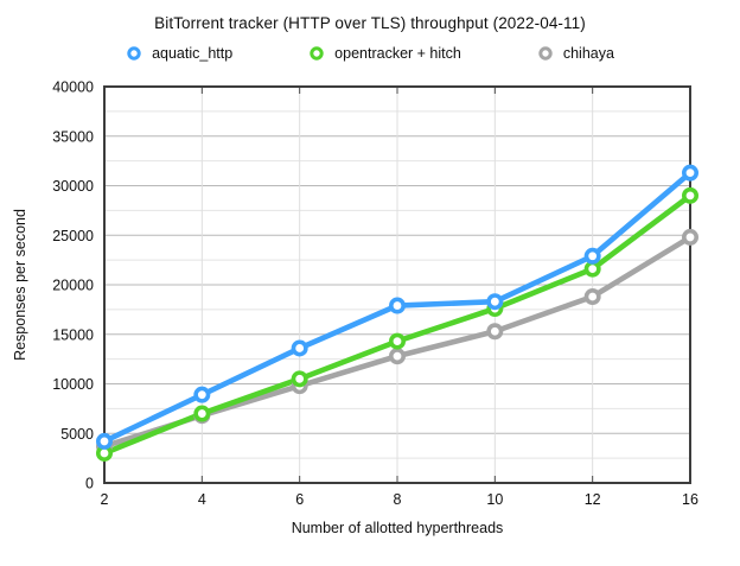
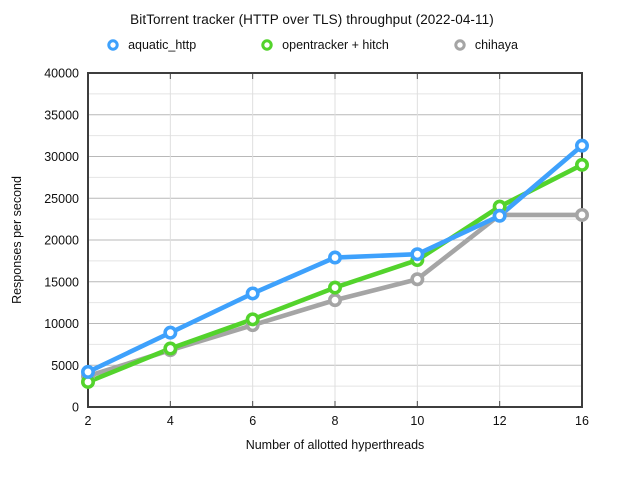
opentracker + hitch/12: 22000 -> 24000
chihaya/12: 19000 -> 23000
chihaya/16: 25000 -> 23000
